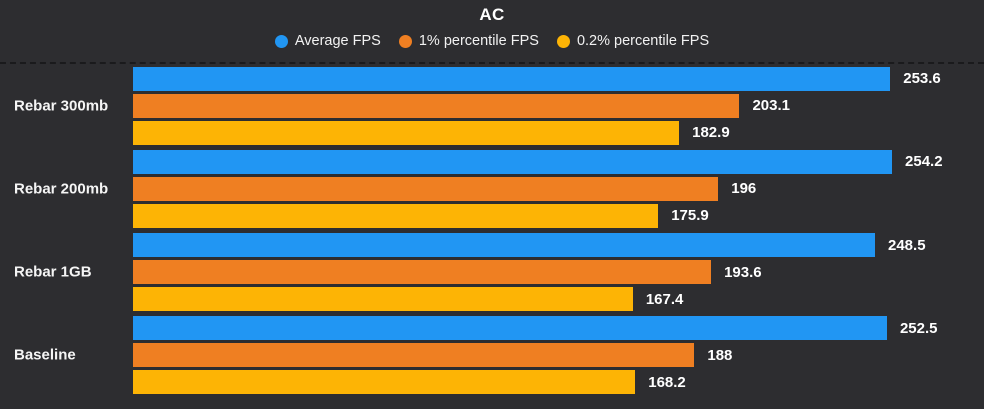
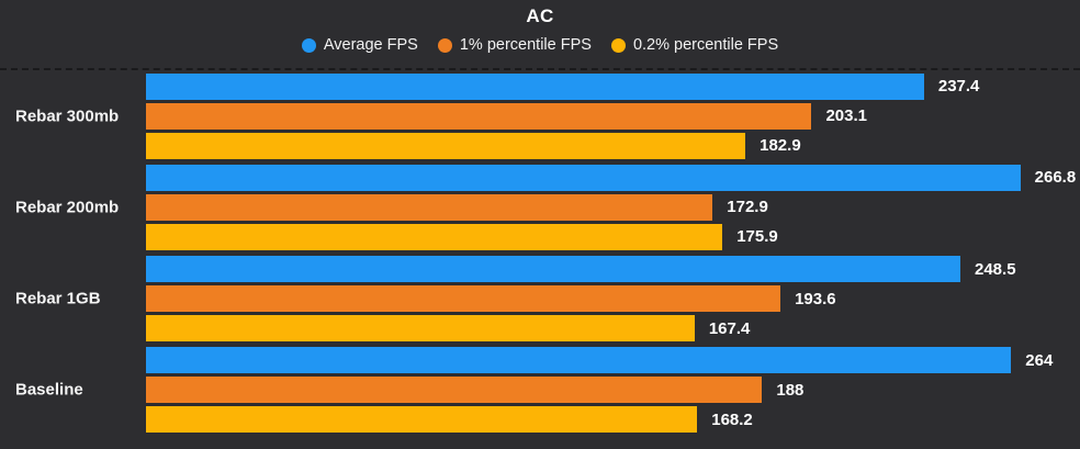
Average FPS/Rebar 300mb: 253.6 -> 237.4
Average FPS/Rebar 200mb: 254.2 -> 266.8
1% percentile FPS/Rebar 200mb: 196 -> 172.9
Average FPS/Baseline: 252.5 -> 264
